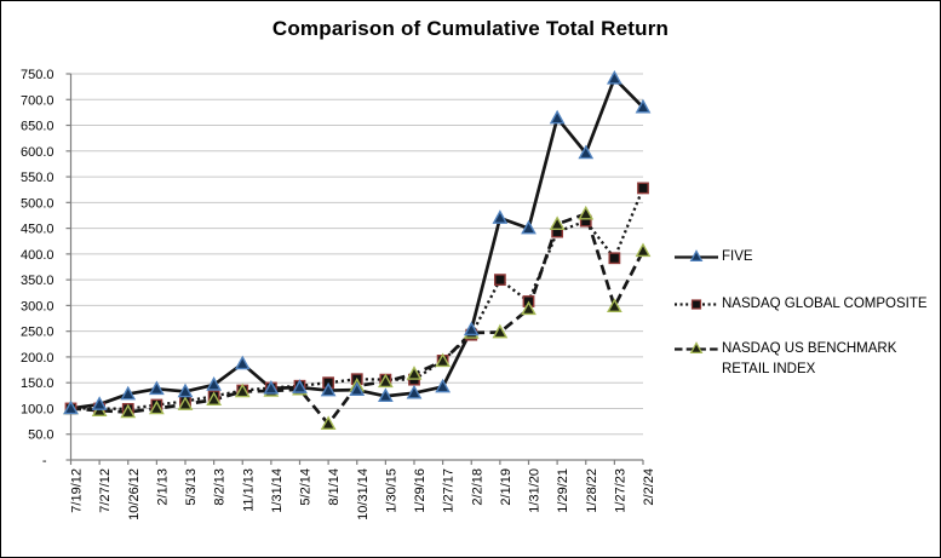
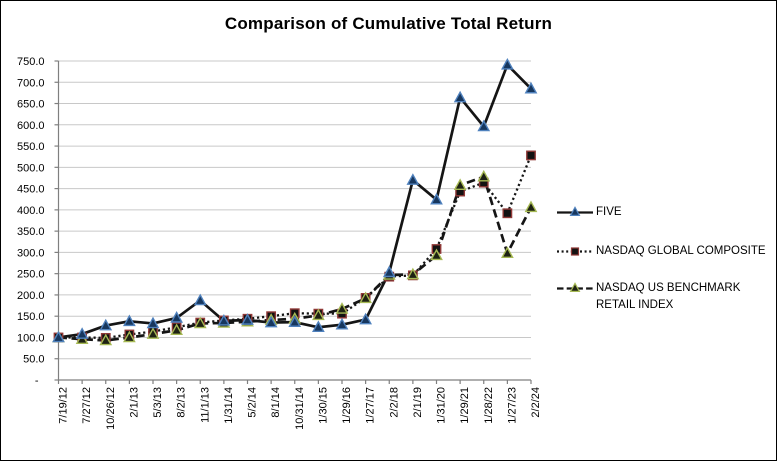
NASDAQ US BENCHMARK RETAIL INDEX/8/1/14: 70 -> 140
NASDAQ GLOBAL COMPOSITE/2/1/19: 350 -> 250
FIVE/1/31/20: 450 -> 420
